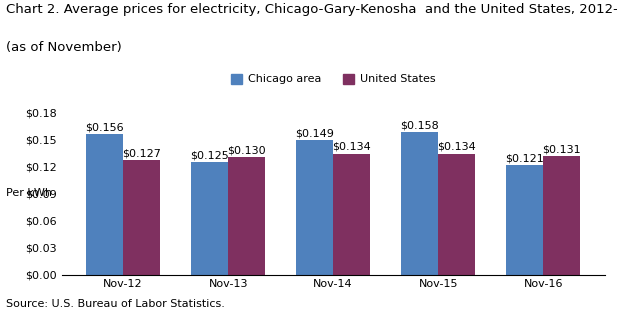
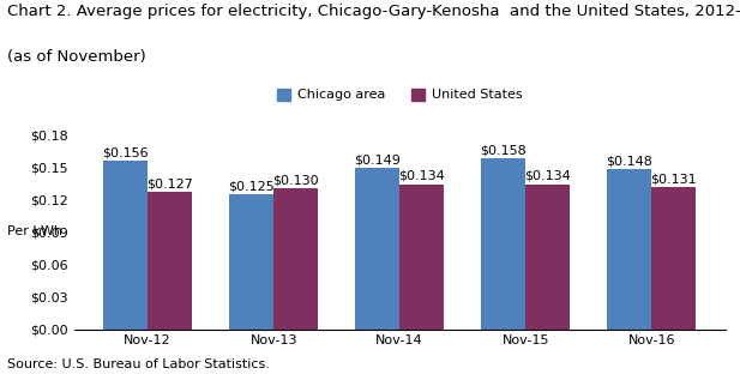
Chicago area/Nov-16: $0.121 -> $0.148
